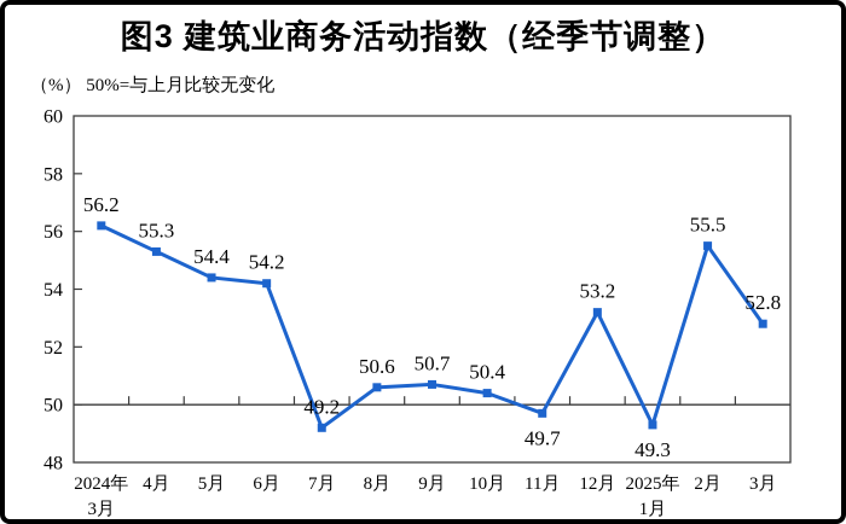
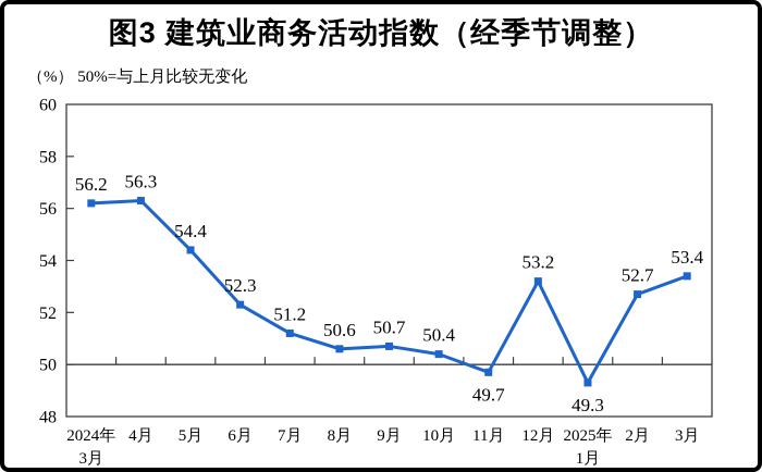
4月: 55.3 -> 56.3
6月: 54.2 -> 52.3
7月: 49.2 -> 51.2
2月: 55.5 -> 52.7
3月: 52.8 -> 53.4
